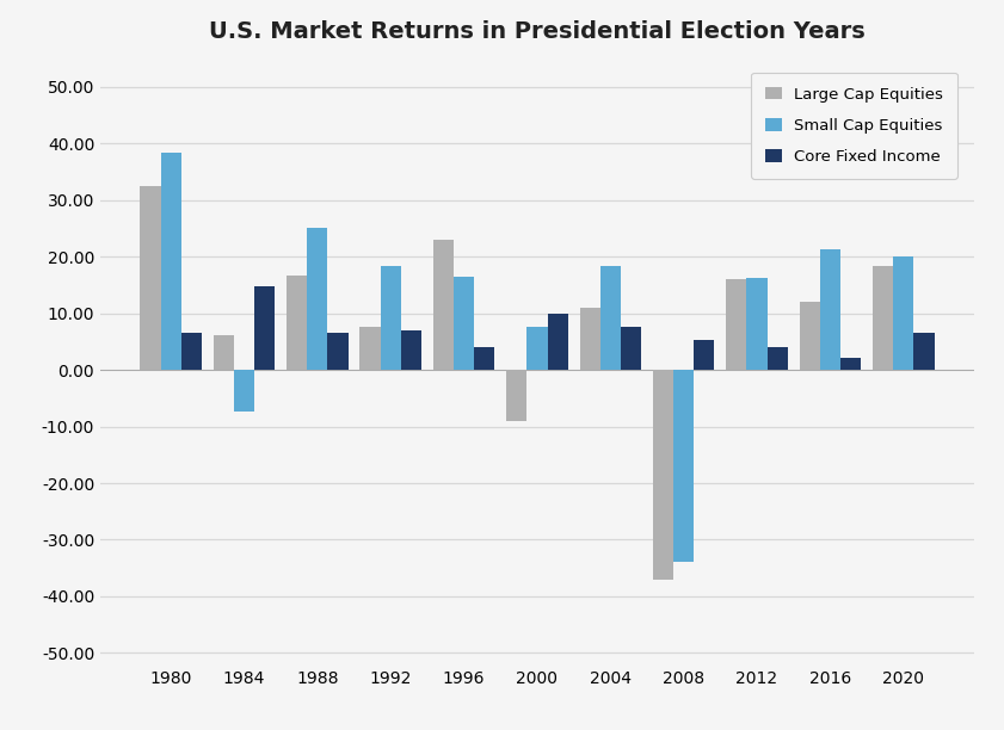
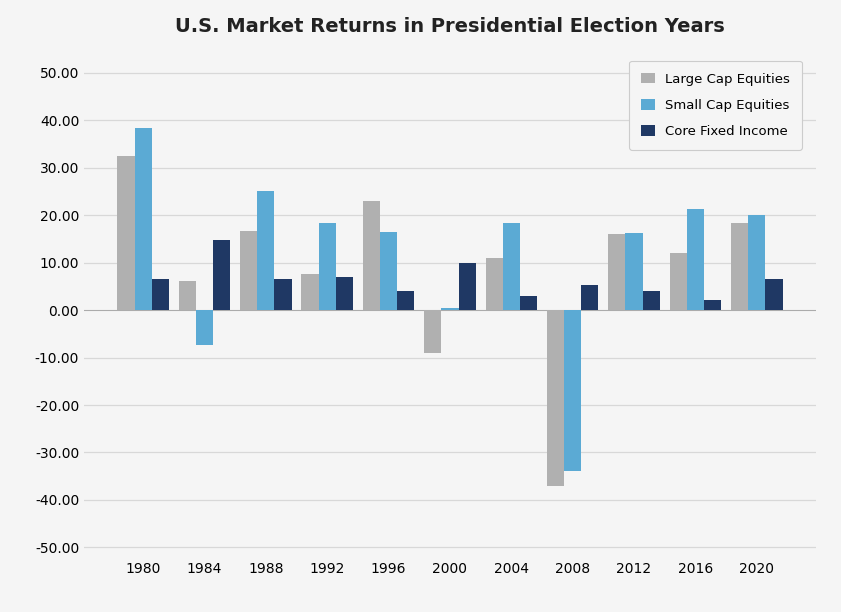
Small Cap Equities/2000: 7.5 -> 0.5
Core Fixed Income/2004: 7.5 -> 3.0
